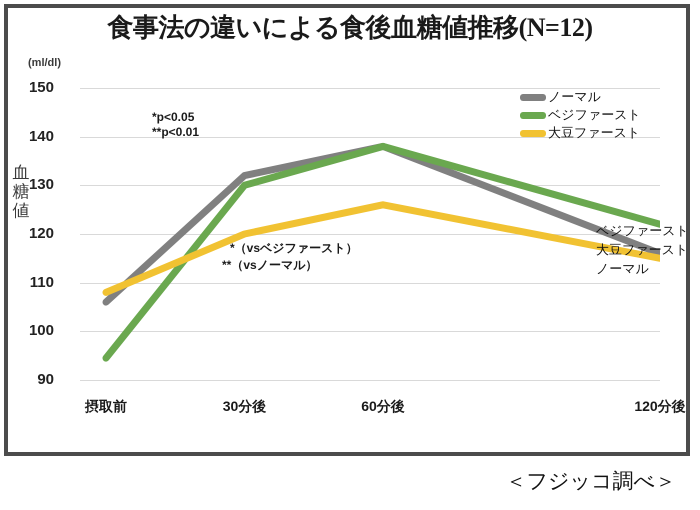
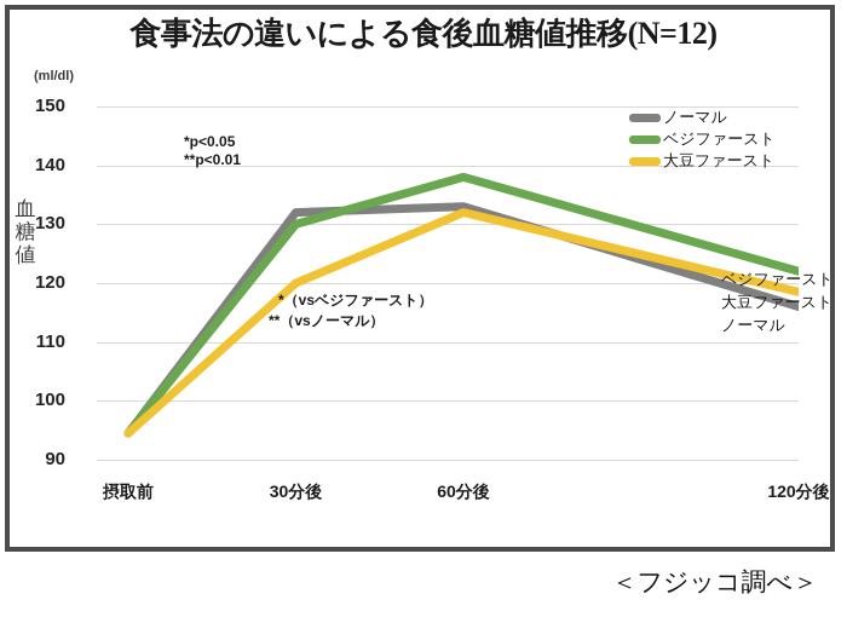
ノーマル/摂取前: 106 -> 94
大豆ファースト/摂取前: 108 -> 94
ノーマル/60分後: 138 -> 133
大豆ファースト/60分後: 126 -> 132
大豆ファースト/120分後: 115 -> 118
